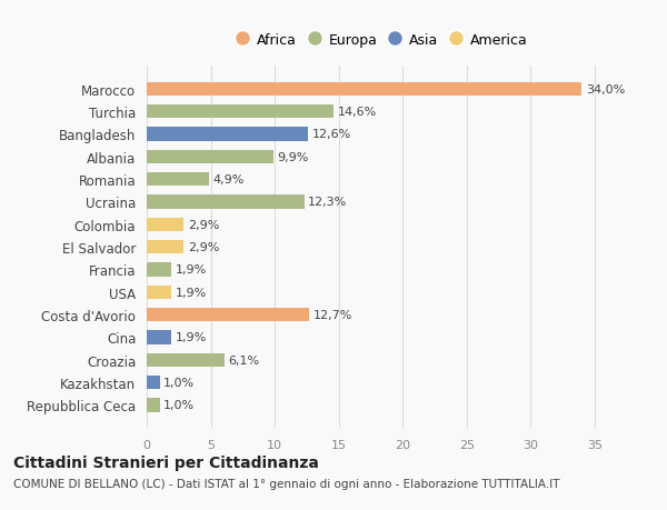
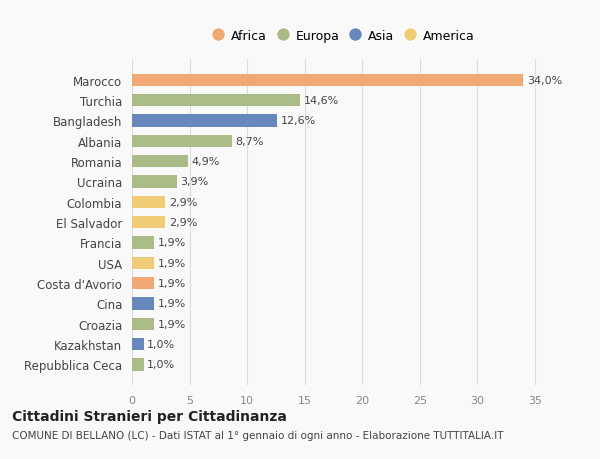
Albania: 9,9% -> 8,7%
Ucraina: 12,3% -> 3,9%
Costa d'Avorio: 12,7% -> 1,9%
Croazia: 6,1% -> 1,9%
